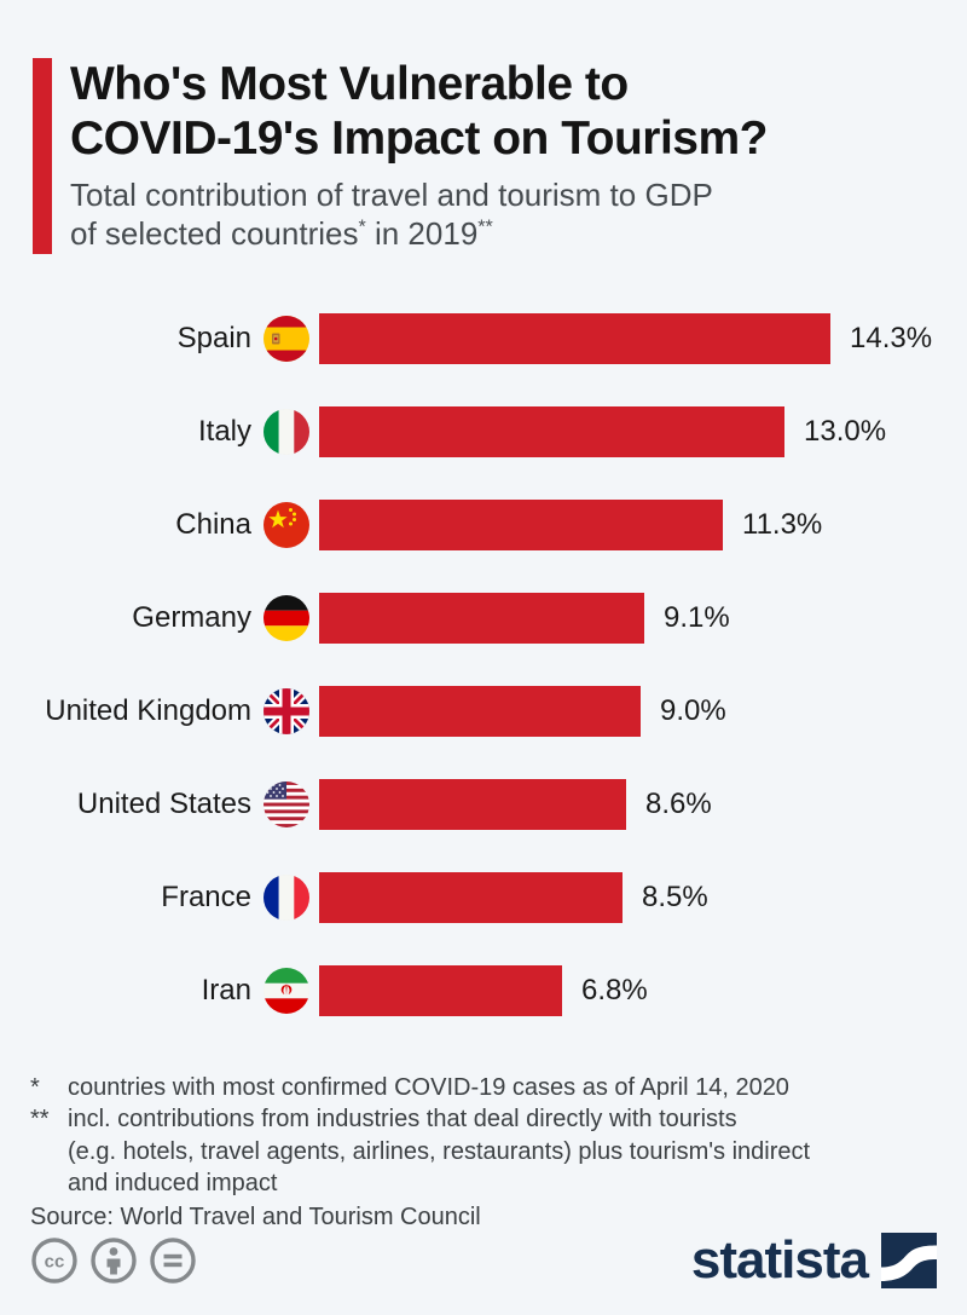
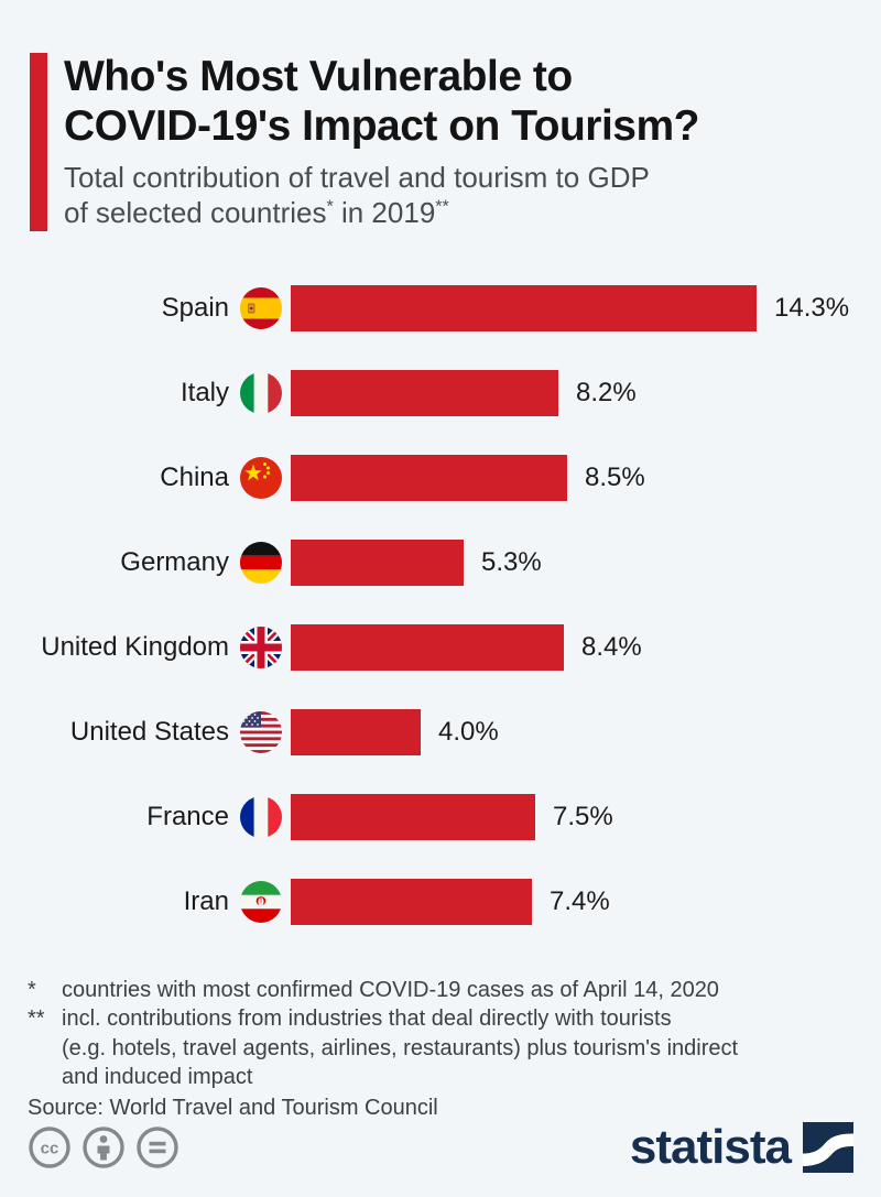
Italy: 13.0% -> 8.2%
China: 11.3% -> 8.5%
Germany: 9.1% -> 5.3%
United Kingdom: 9.0% -> 8.4%
United States: 8.6% -> 4.0%
France: 8.5% -> 7.5%
Iran: 6.8% -> 7.4%
